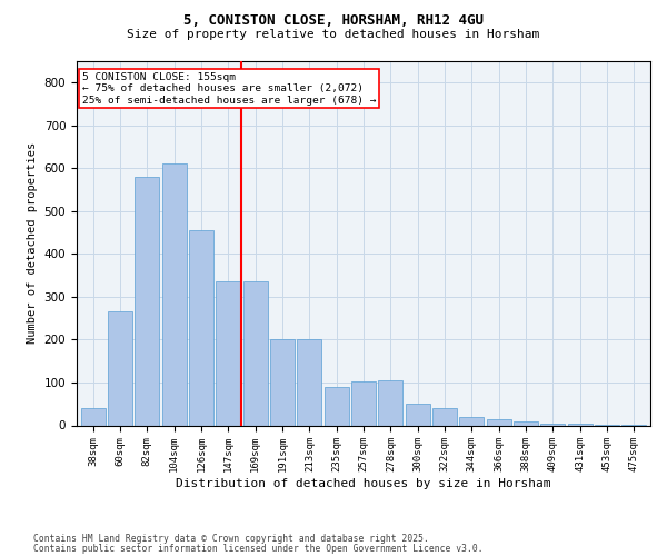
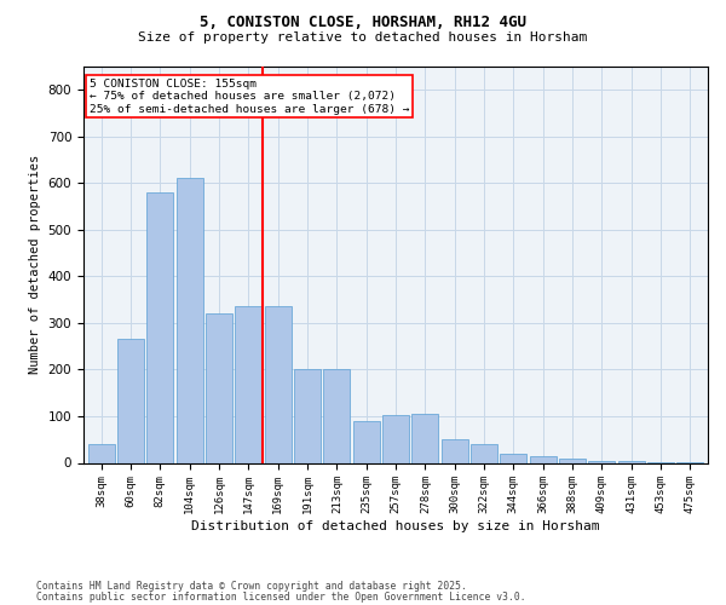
126sqm: 455 -> 320
